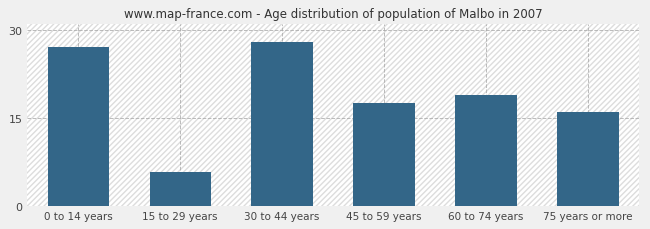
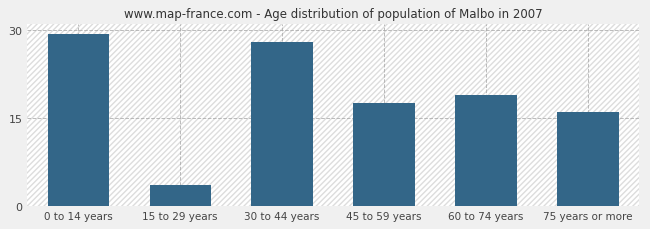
0 to 14 years: 27.2 -> 29.3
15 to 29 years: 5.8 -> 3.5
